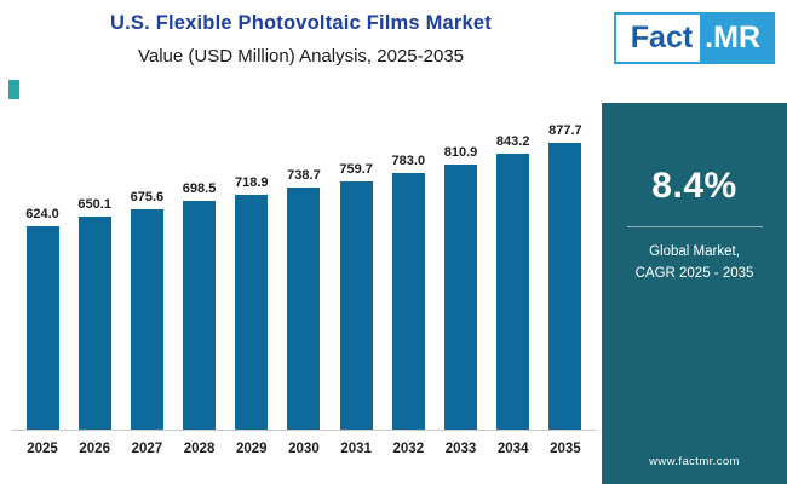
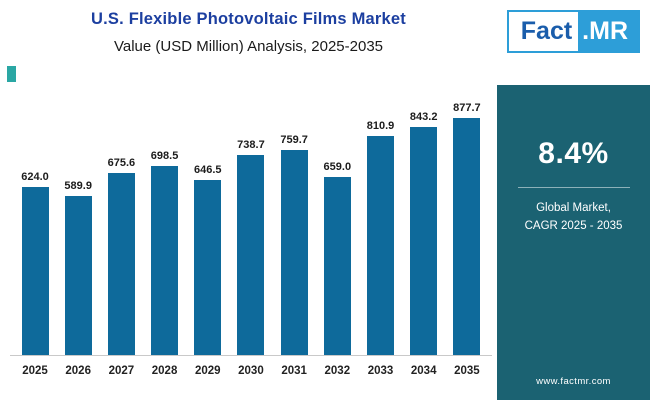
2026: 650.1 -> 589.9
2029: 718.9 -> 646.5
2032: 783.0 -> 659.0
